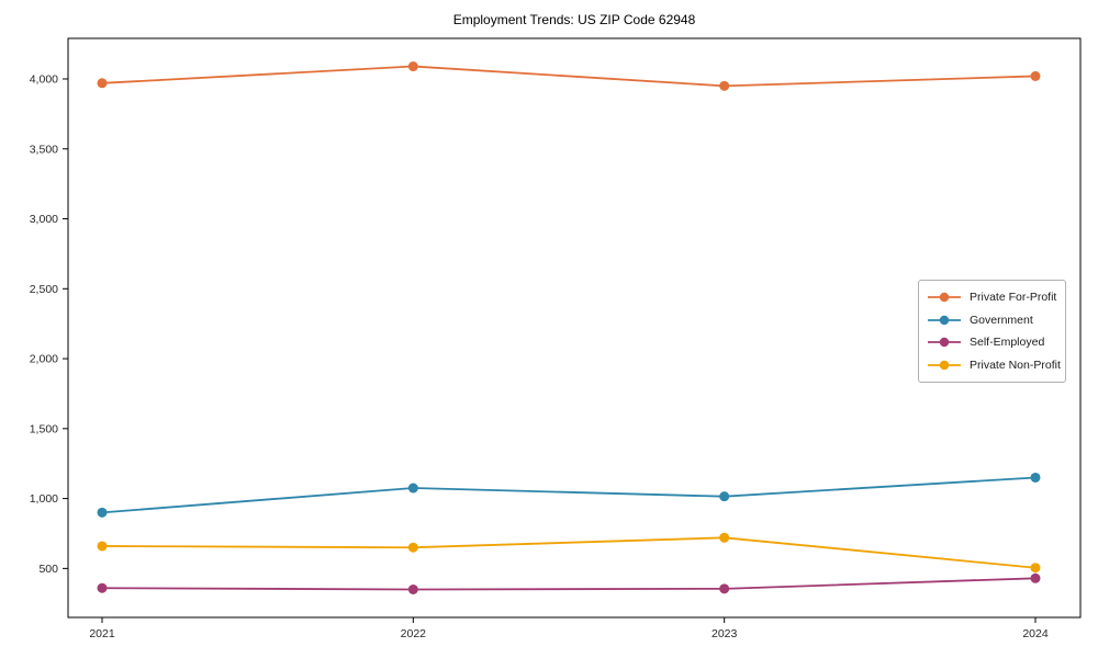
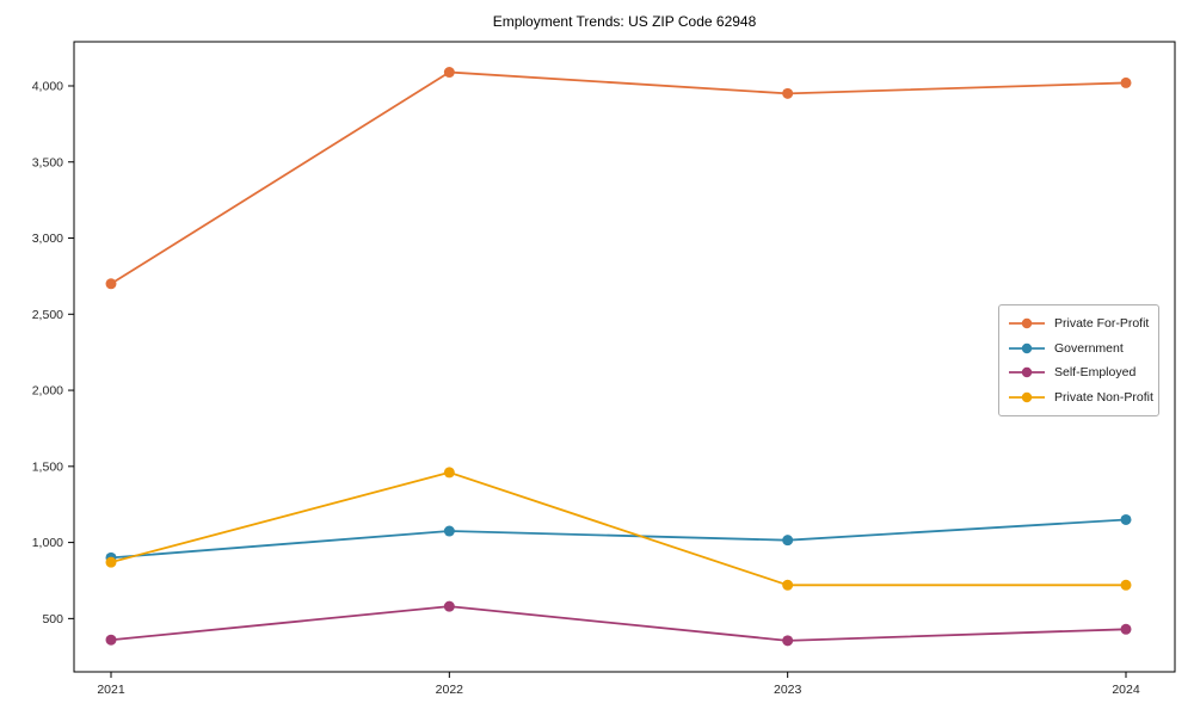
Private For-Profit/2021: 3970 -> 2700
Private Non-Profit/2021: 660 -> 870
Self-Employed/2022: 350 -> 580
Private Non-Profit/2022: 650 -> 1460
Private Non-Profit/2024: 500 -> 720
